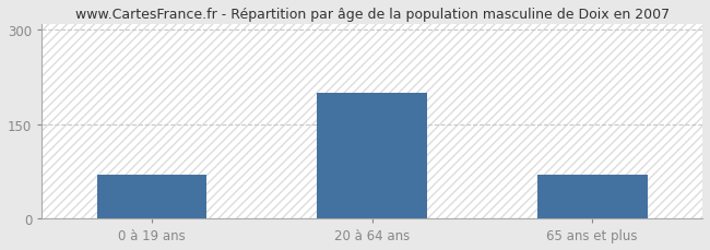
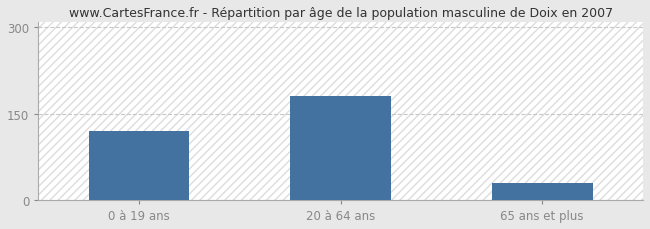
0 à 19 ans: 70 -> 120
20 à 64 ans: 200 -> 180
65 ans et plus: 70 -> 30
